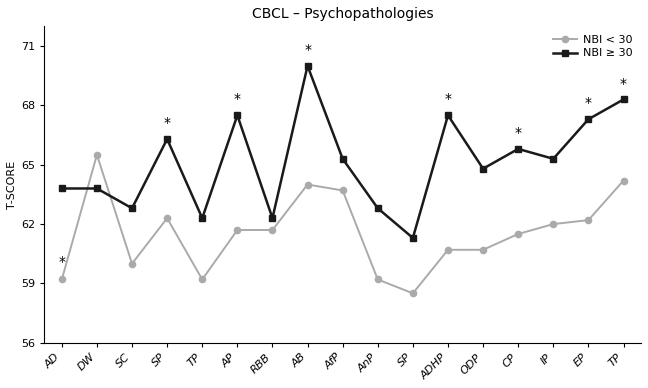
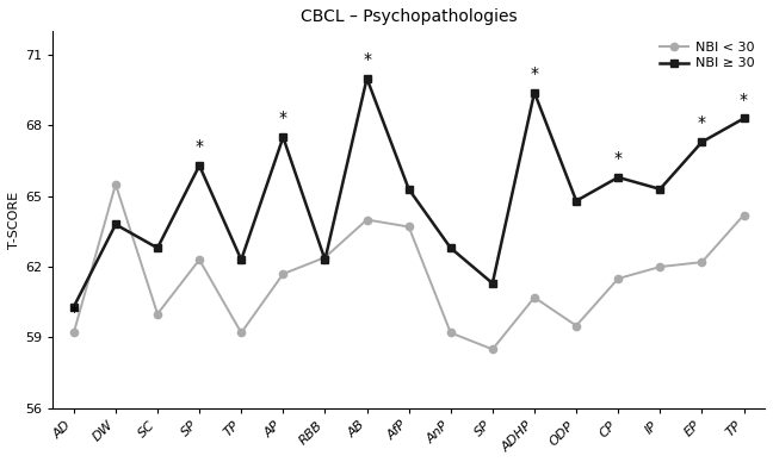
NBI ≥ 30/AD: 63.8 -> 60.3
NBI < 30/RBB: 61.7 -> 62.4
NBI ≥ 30/ADHP: 67.5 -> 69.4
NBI < 30/ODP: 60.7 -> 59.5
